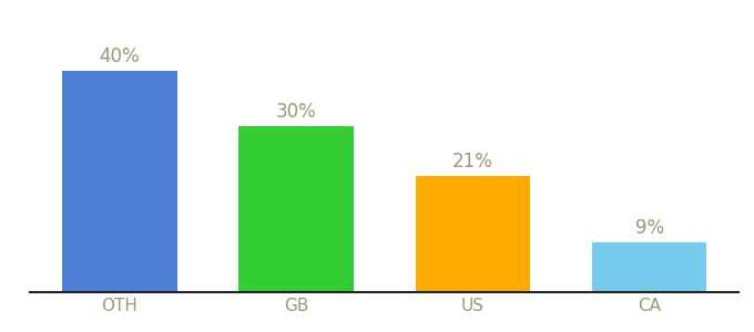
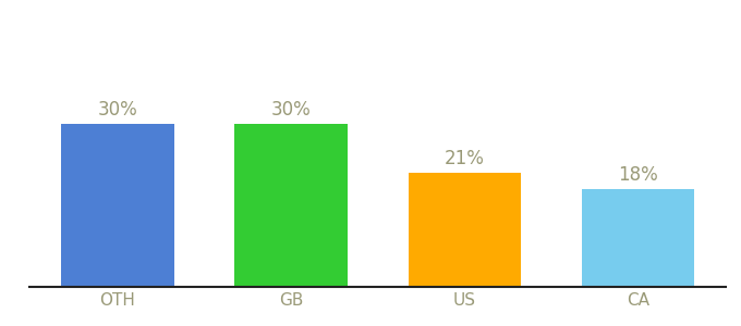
OTH: 40% -> 30%
CA: 9% -> 18%
